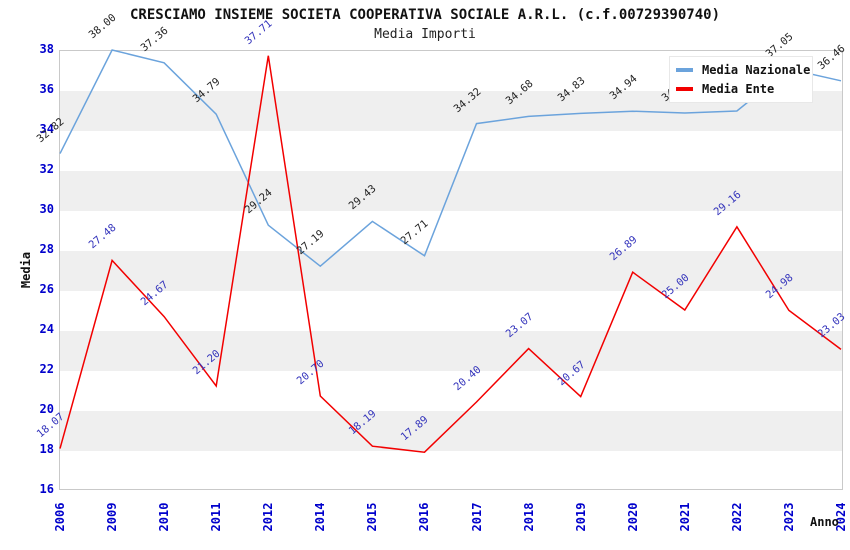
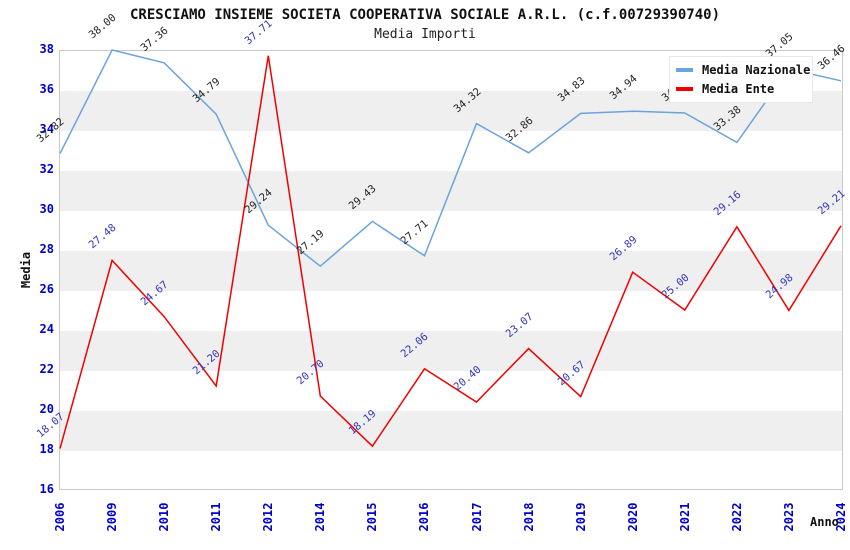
Media Ente/2016: 17.89 -> 22.06
Media Nazionale/2018: 34.68 -> 32.86
Media Nazionale/2022: 34.95 -> 33.38
Media Ente/2024: 23.03 -> 29.21
